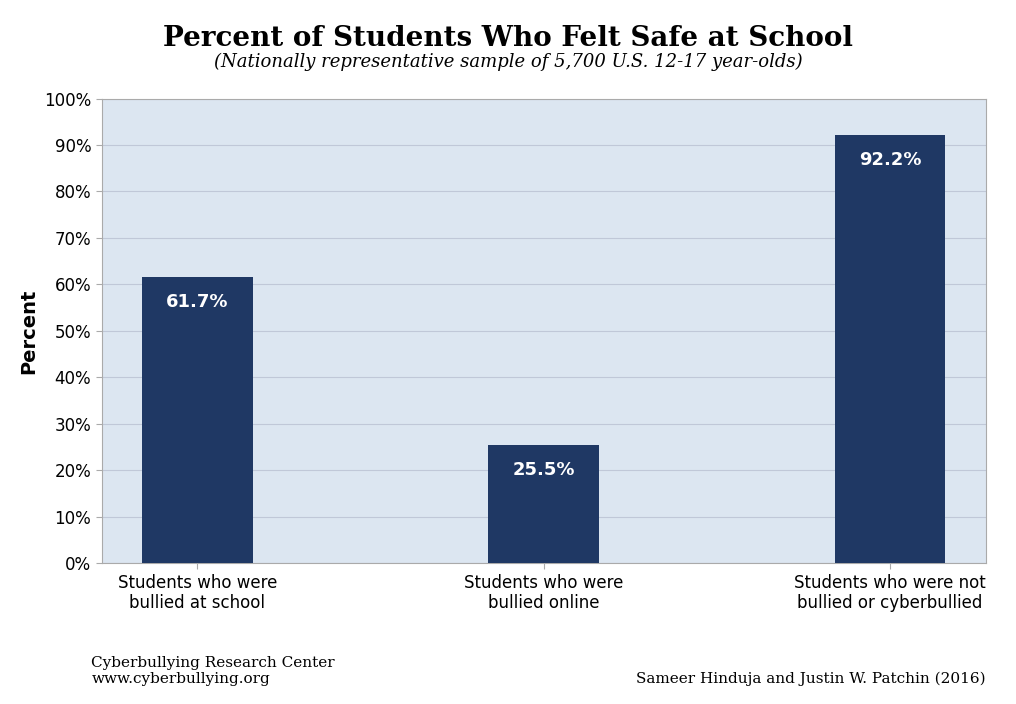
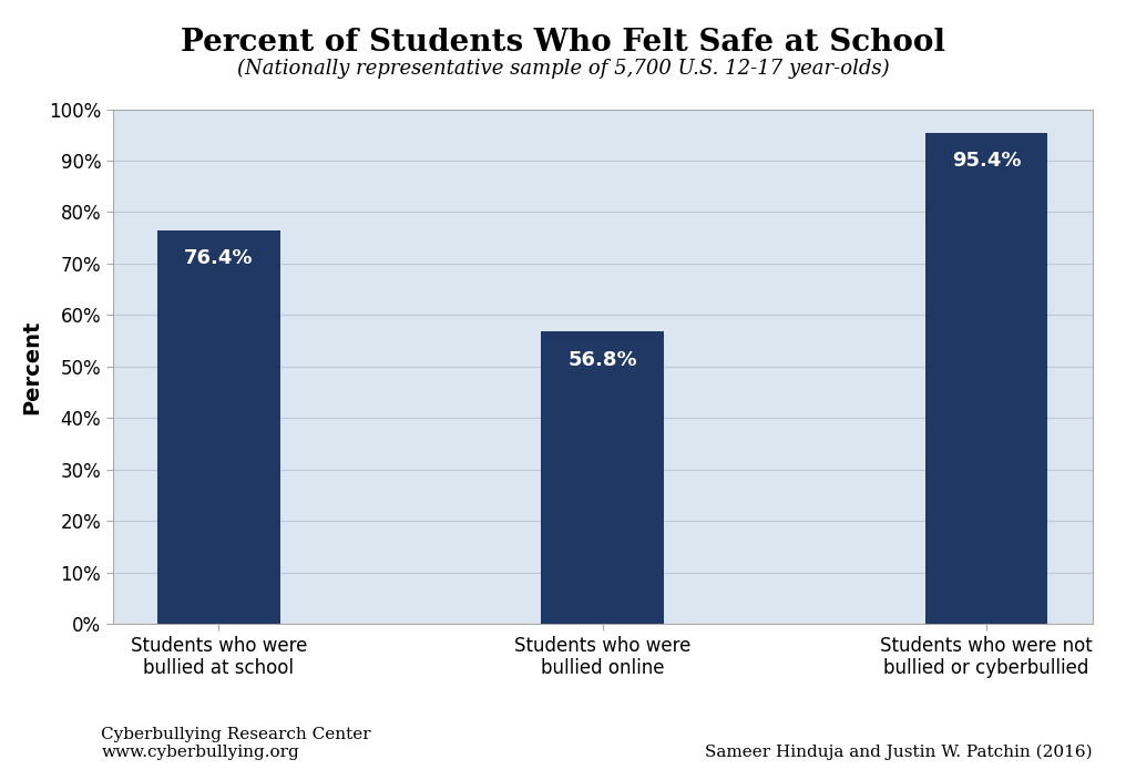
Students who were bullied at school: 61.7% -> 76.4%
Students who were bullied online: 25.5% -> 56.8%
Students who were not bullied or cyberbullied: 92.2% -> 95.4%
